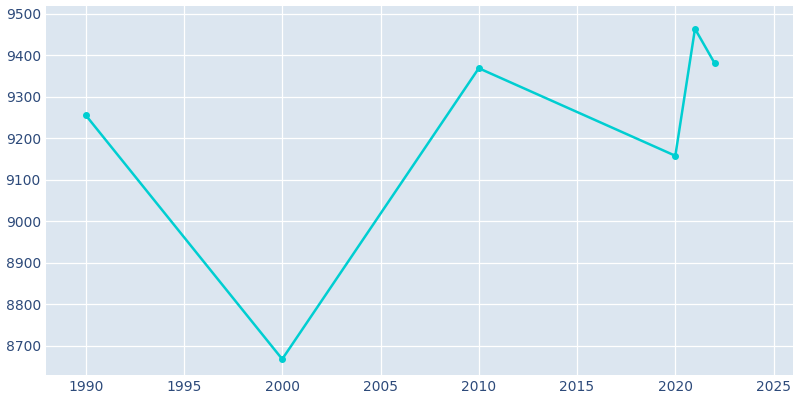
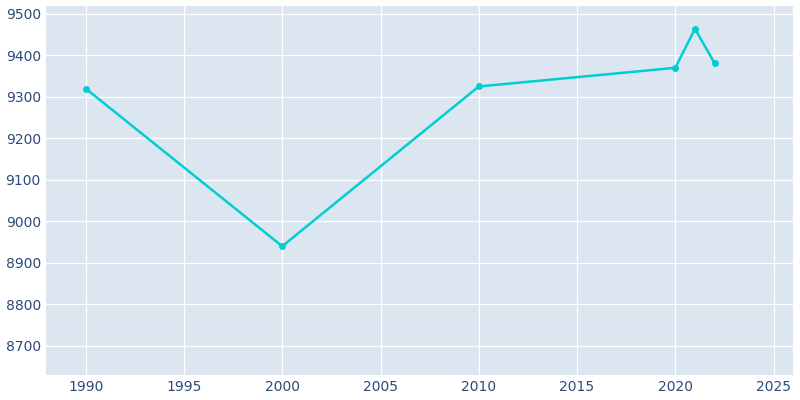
1990: 9256 -> 9320
2000: 8668 -> 8940
2010: 9369 -> 9325
2020: 9158 -> 9370
